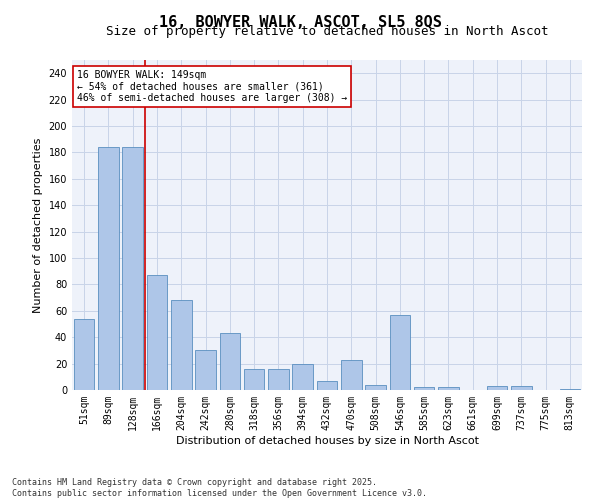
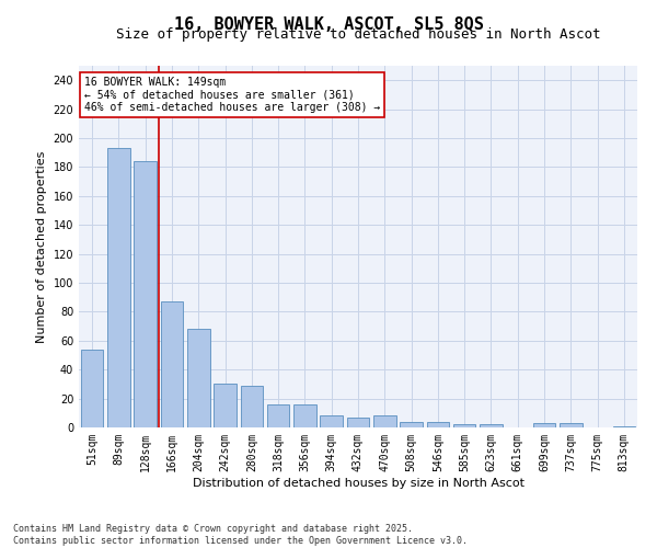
89sqm: 184 -> 193
280sqm: 43 -> 29
394sqm: 20 -> 8
470sqm: 23 -> 8
546sqm: 57 -> 4
